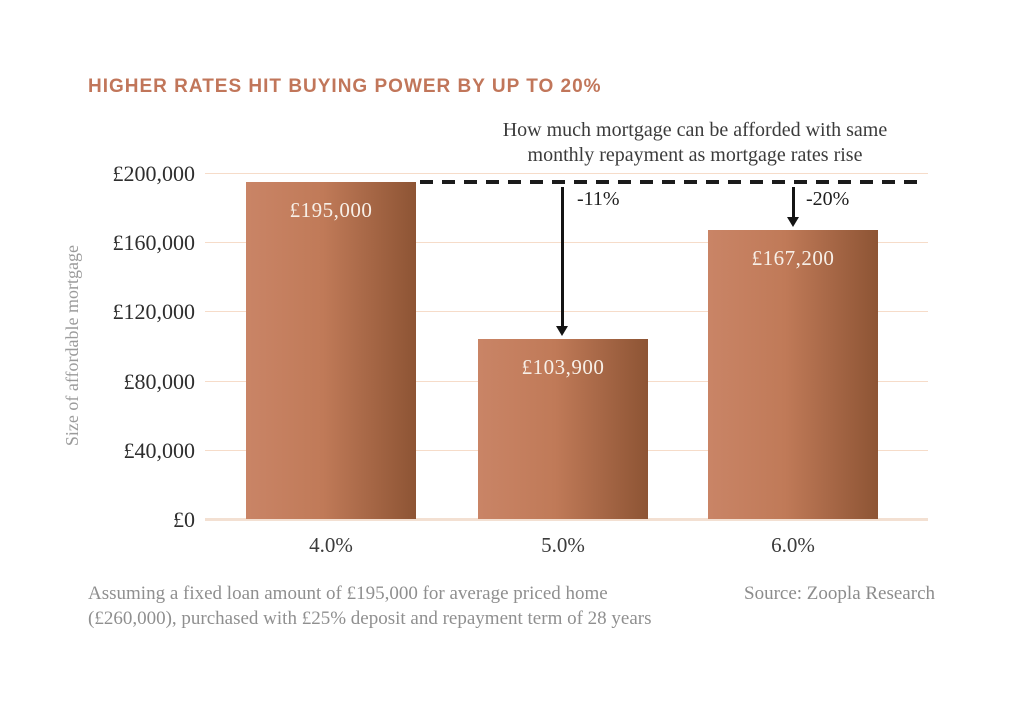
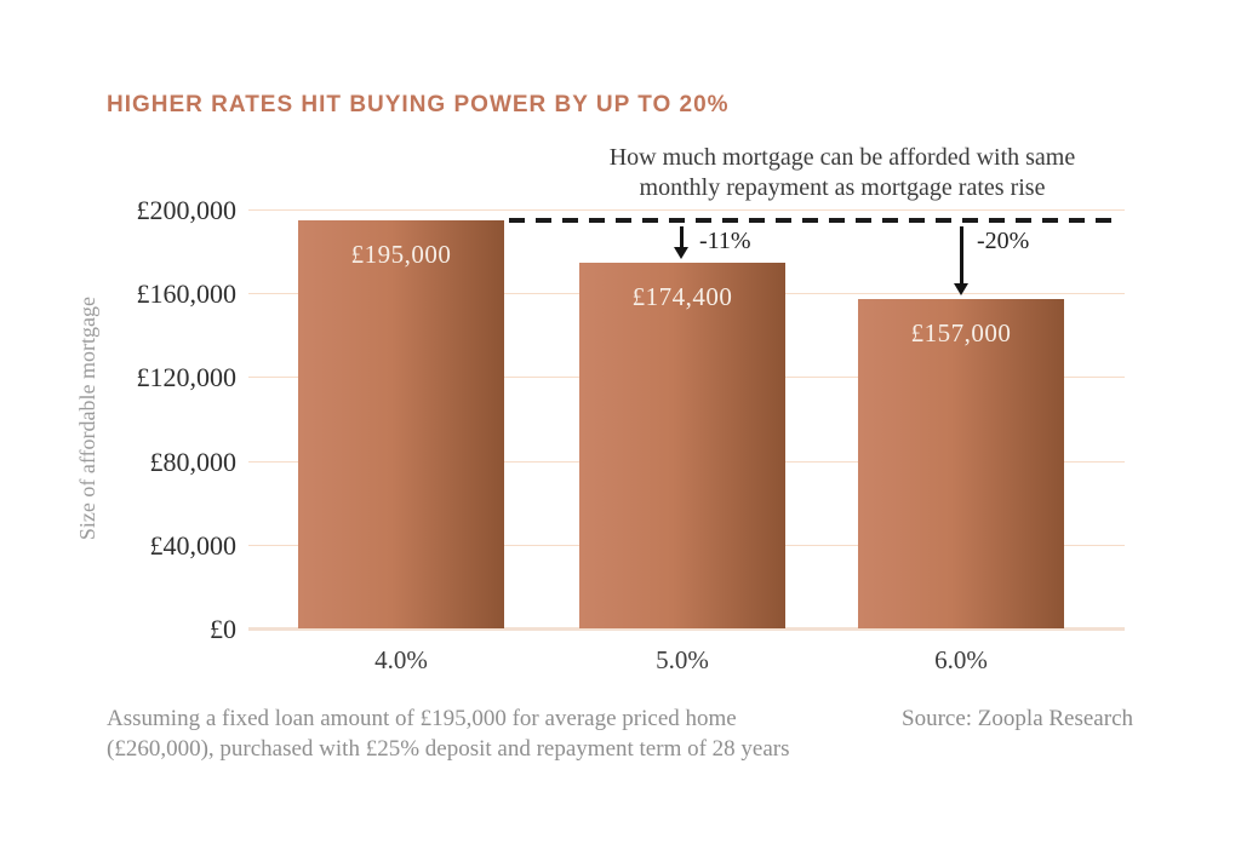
5.0%: £103,900 -> £174,400
6.0%: £167,200 -> £157,000
